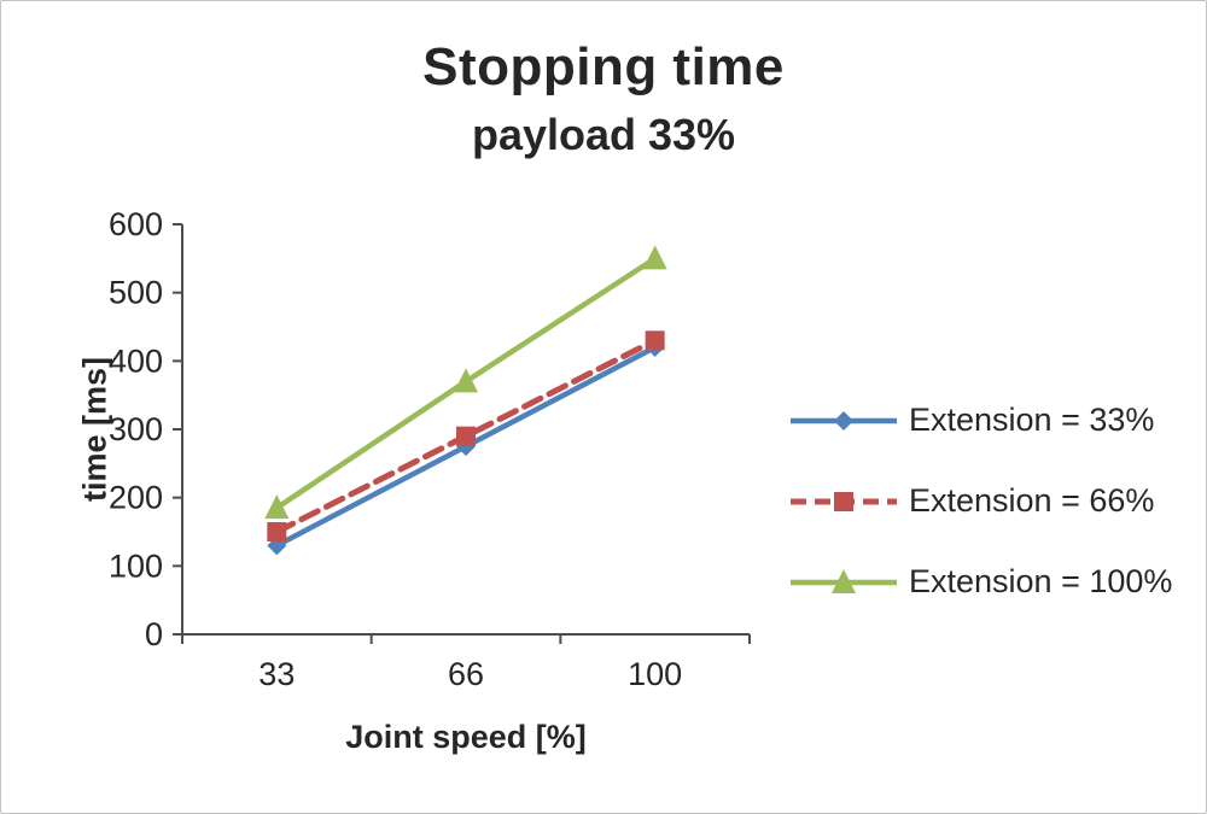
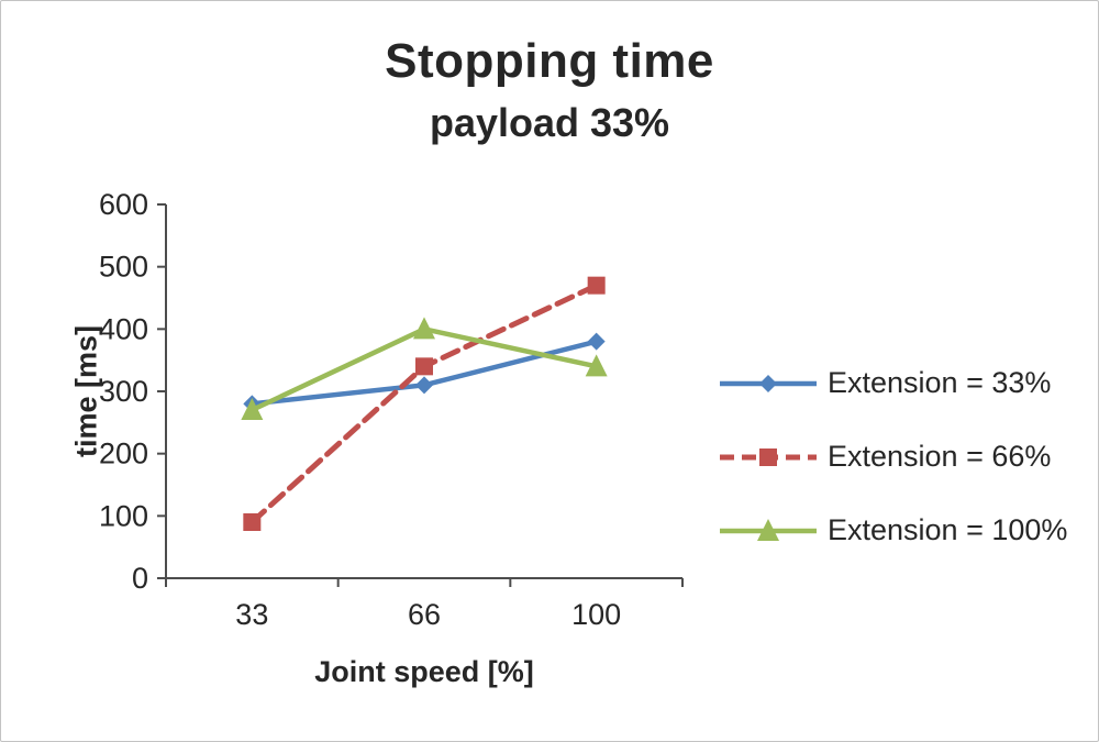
Extension = 33%/33: 130 -> 280
Extension = 66%/33: 150 -> 90
Extension = 100%/33: 180 -> 270
Extension = 33%/66: 280 -> 310
Extension = 66%/66: 290 -> 340
Extension = 100%/66: 370 -> 400
Extension = 33%/100: 420 -> 380
Extension = 66%/100: 430 -> 470
Extension = 100%/100: 550 -> 340
